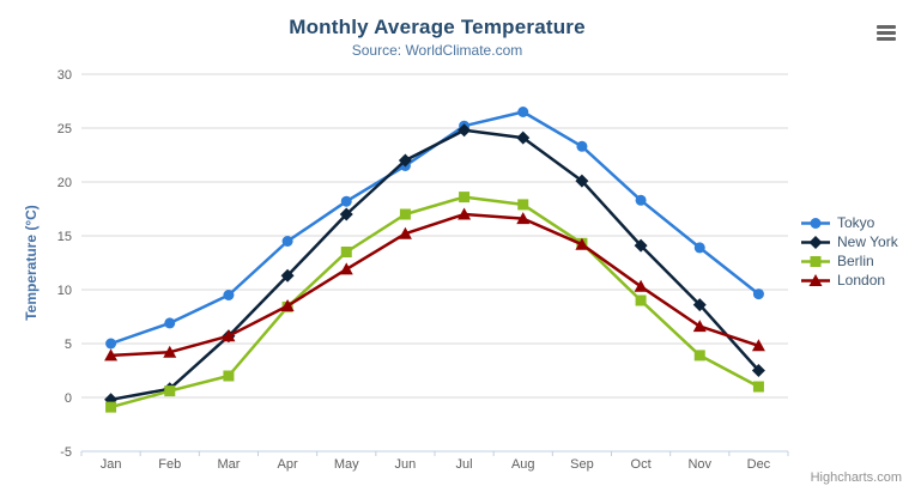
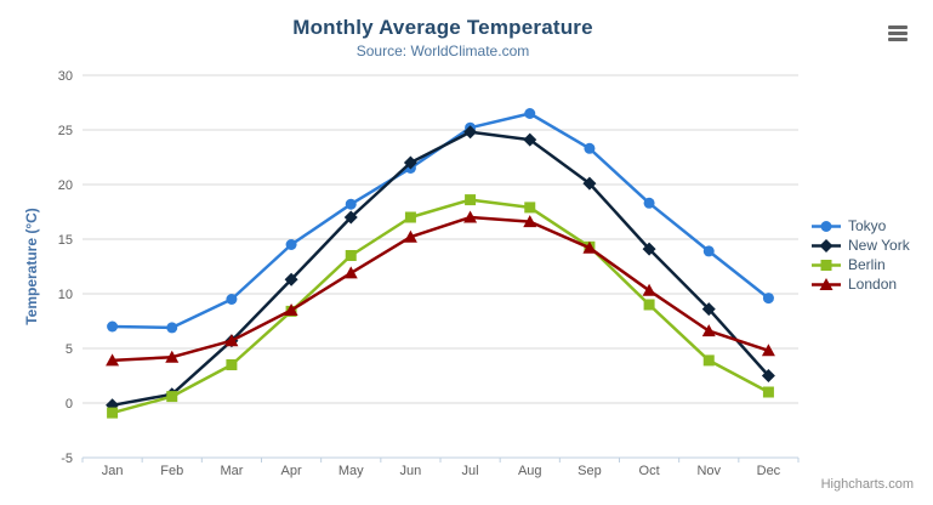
Tokyo/Jan: 5 -> 7
Berlin/Mar: 2 -> 4
